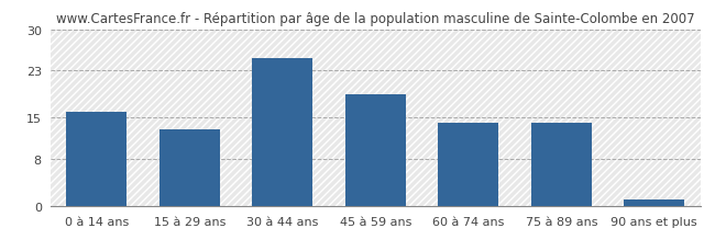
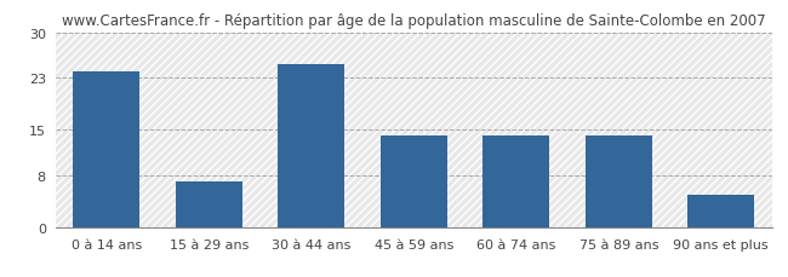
0 à 14 ans: 16 -> 24
15 à 29 ans: 13 -> 7
45 à 59 ans: 19 -> 14
90 ans et plus: 1 -> 5
